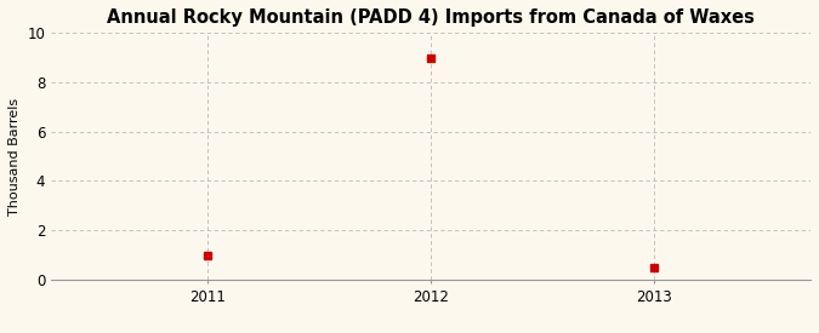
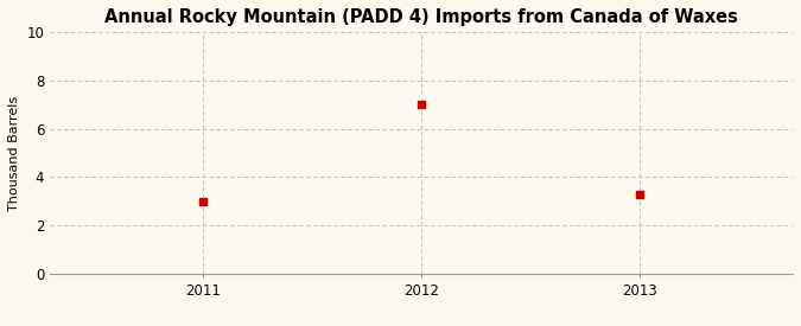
2011: 1.0 -> 3.0
2012: 9.0 -> 7.0
2013: 0.5 -> 3.3
